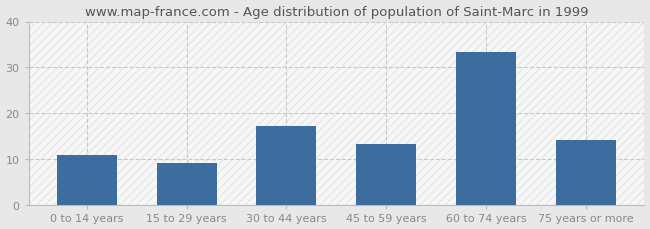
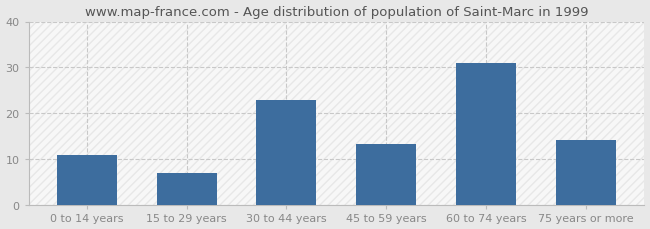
15 to 29 years: 9.2 -> 7.0
30 to 44 years: 17.2 -> 23.0
60 to 74 years: 33.4 -> 31.0
